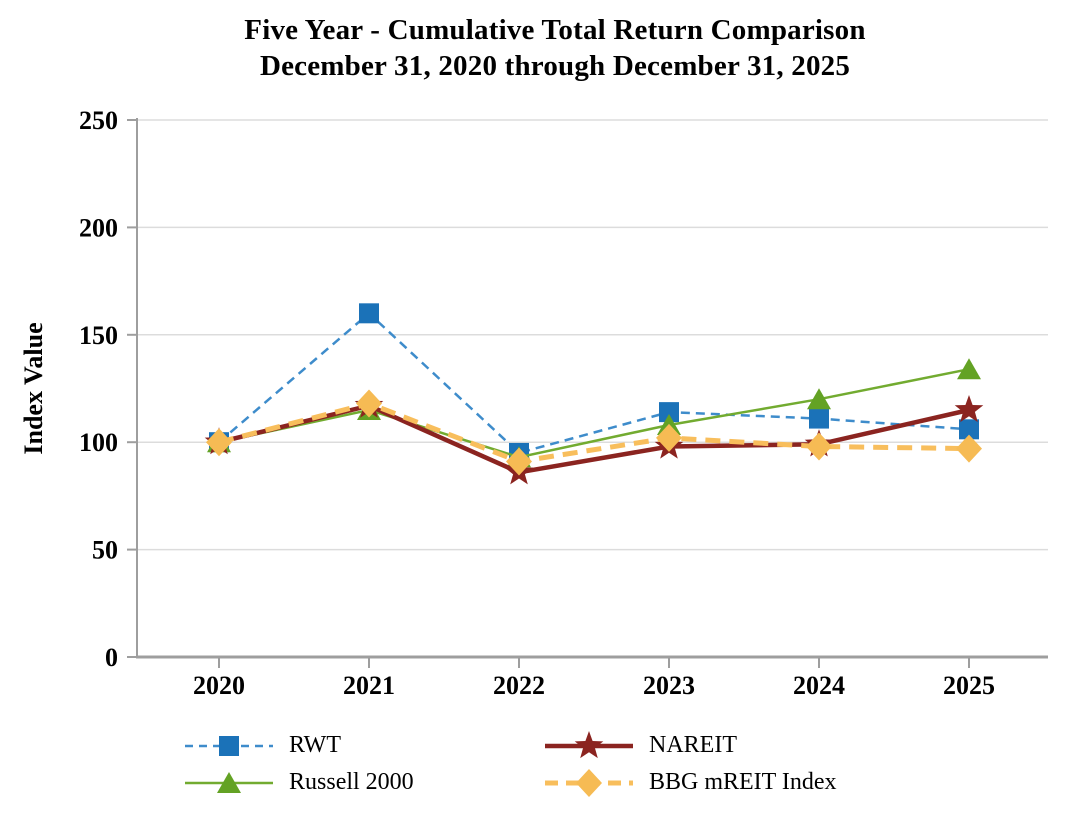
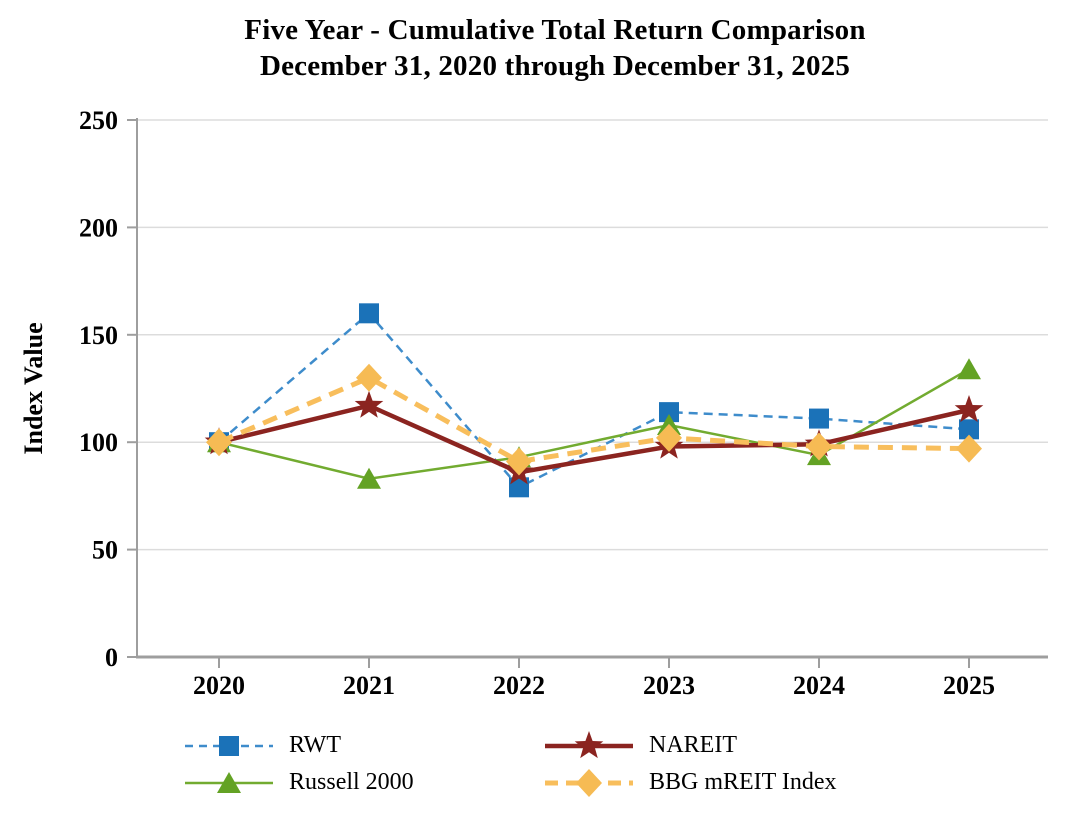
Russell 2000/2021: 115 -> 83
BBG mREIT Index/2021: 118 -> 130
RWT/2022: 95 -> 79
Russell 2000/2024: 120 -> 94
